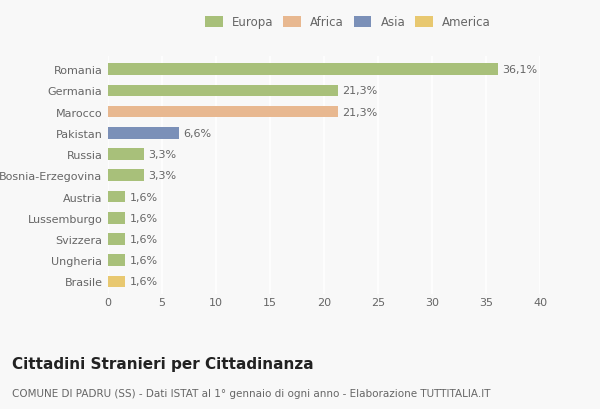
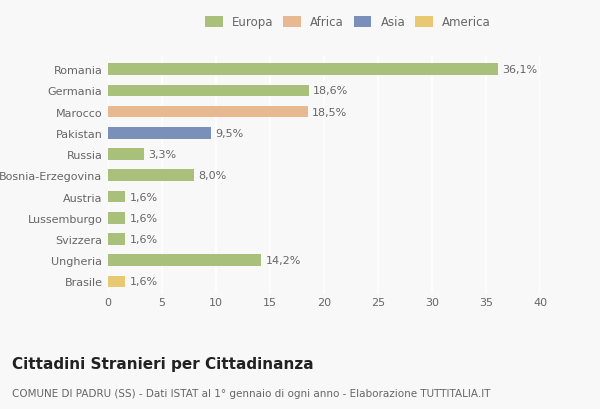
Germania: 21,3% -> 18,6%
Marocco: 21,3% -> 18,5%
Pakistan: 6,6% -> 9,5%
Bosnia-Erzegovina: 3,3% -> 8,0%
Ungheria: 1,6% -> 14,2%
